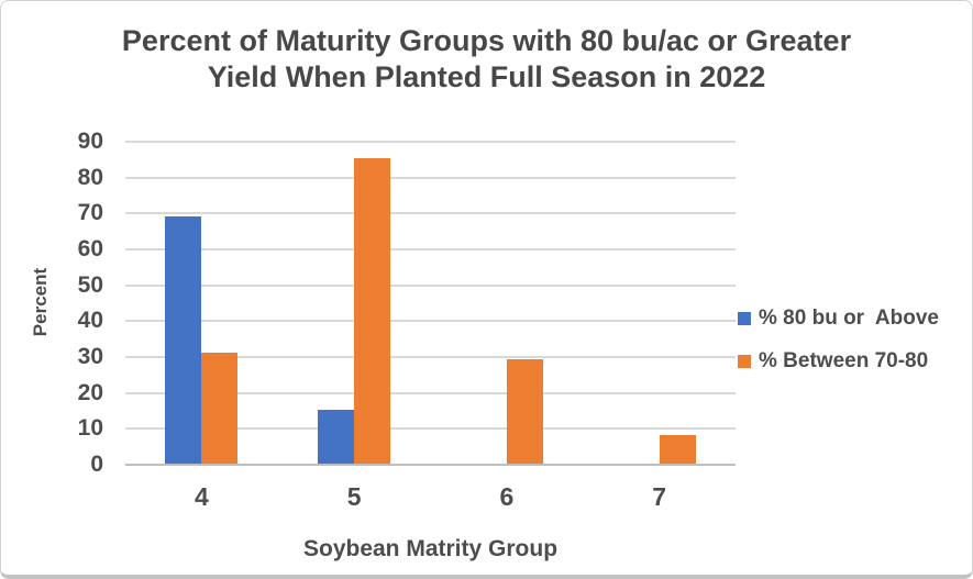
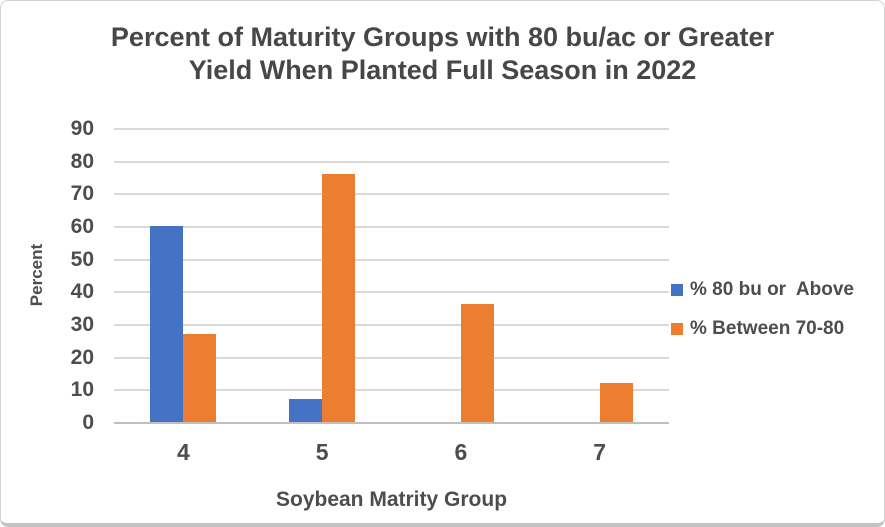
% 80 bu or Above/4: 69 -> 60
% Between 70-80/4: 31 -> 27
% 80 bu or Above/5: 15 -> 7
% Between 70-80/5: 85 -> 76
% Between 70-80/6: 29 -> 36
% Between 70-80/7: 8 -> 12
